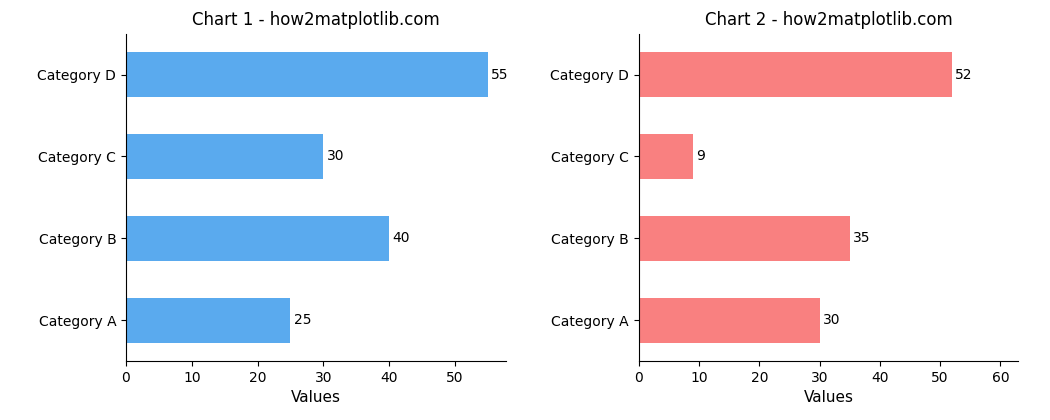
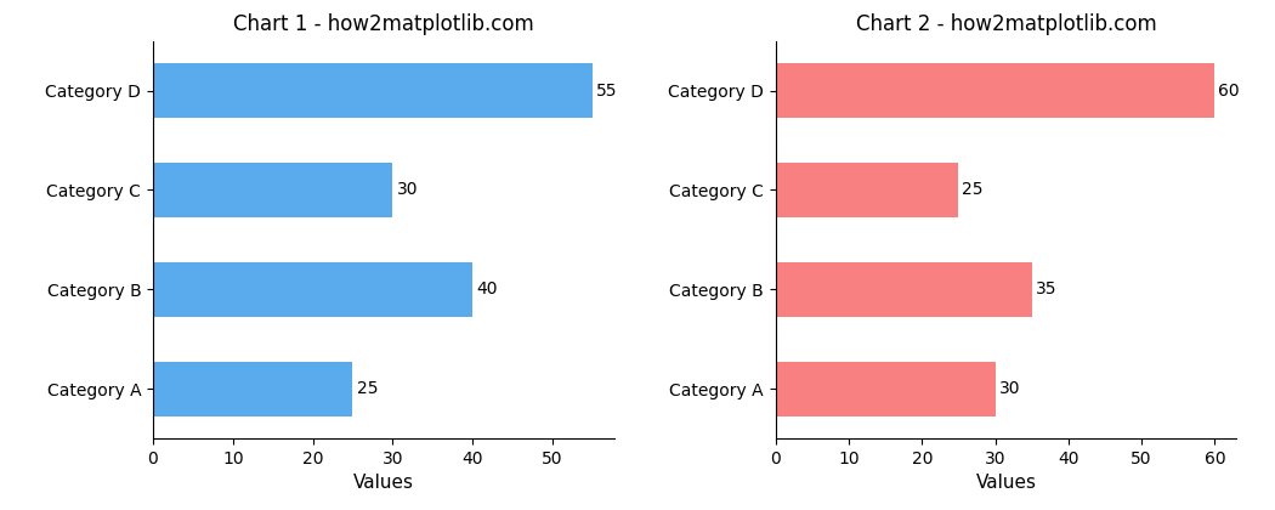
Chart 2 - how2matplotlib.com/Category D: 52 -> 60
Chart 2 - how2matplotlib.com/Category C: 9 -> 25
